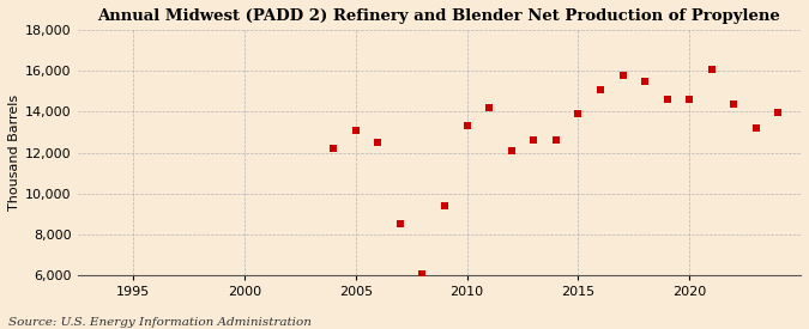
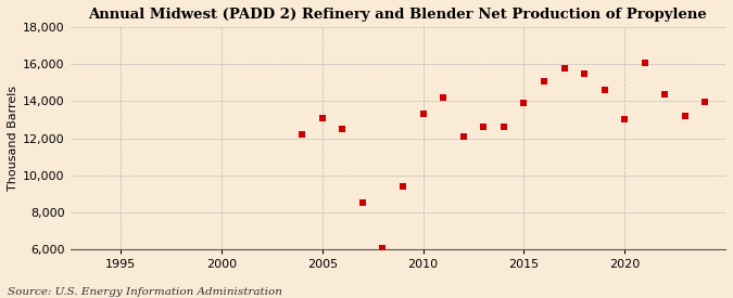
2020: 14,600 -> 13,000
